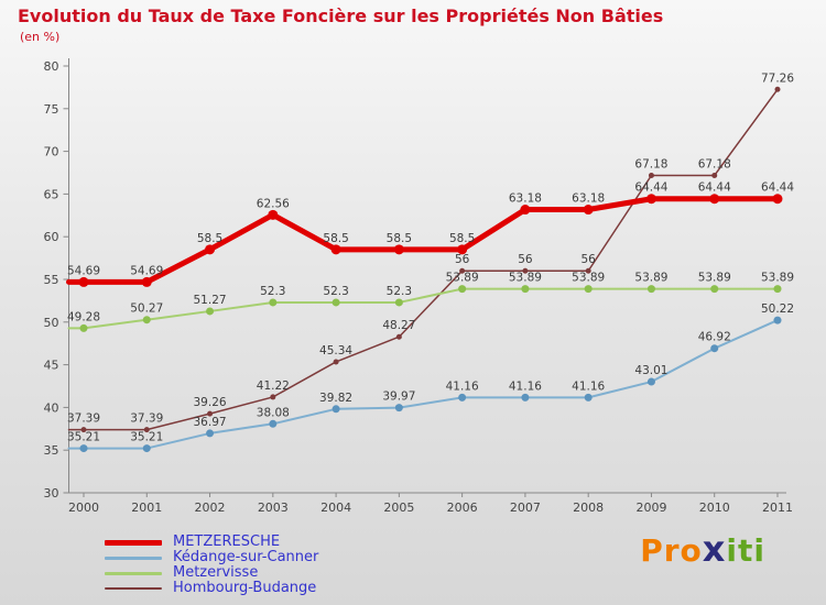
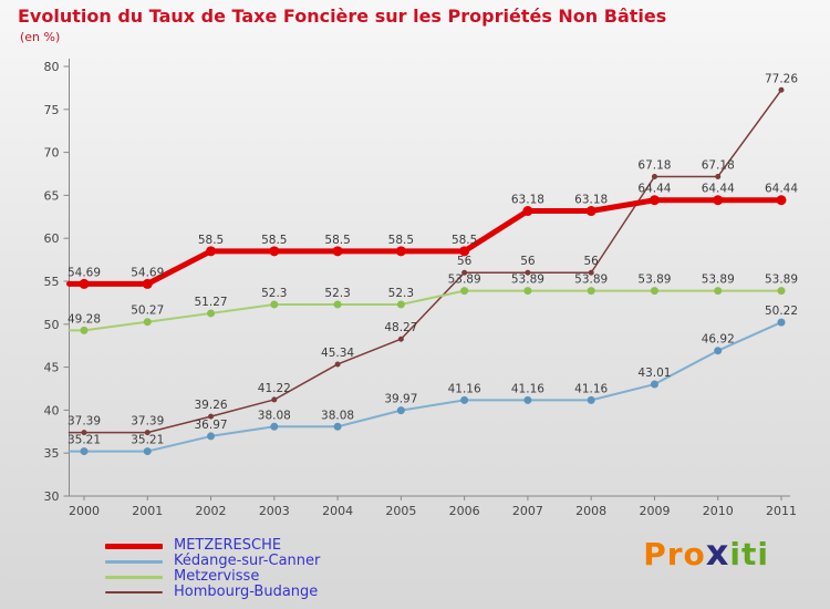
METZERESCHE/2003: 62.56 -> 58.5
Kédange-sur-Canner/2004: 39.82 -> 38.08
